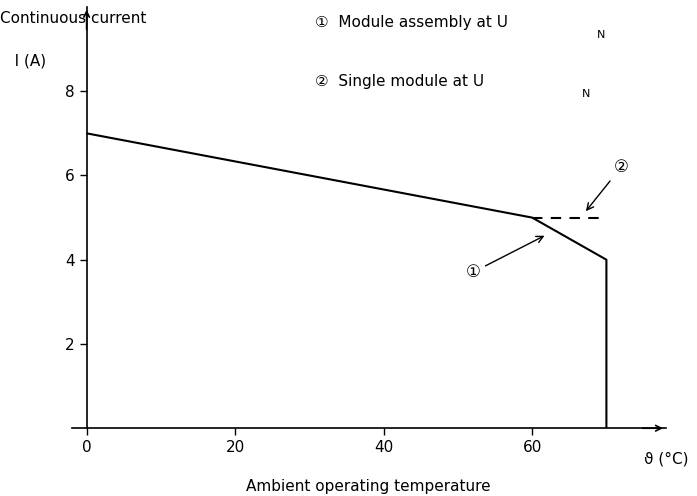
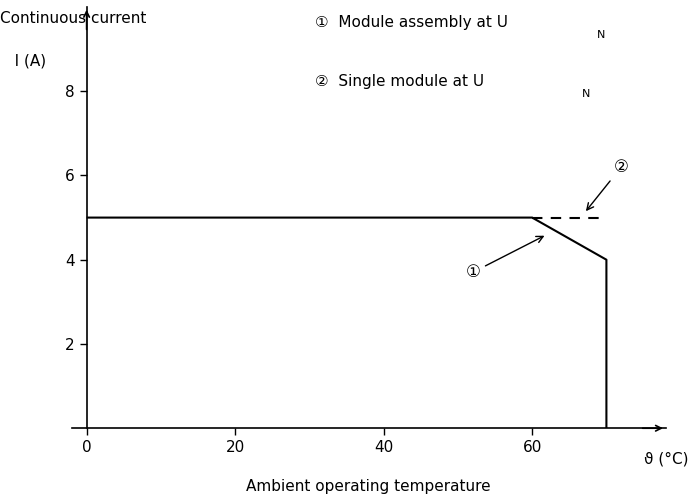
0: 7 -> 5
